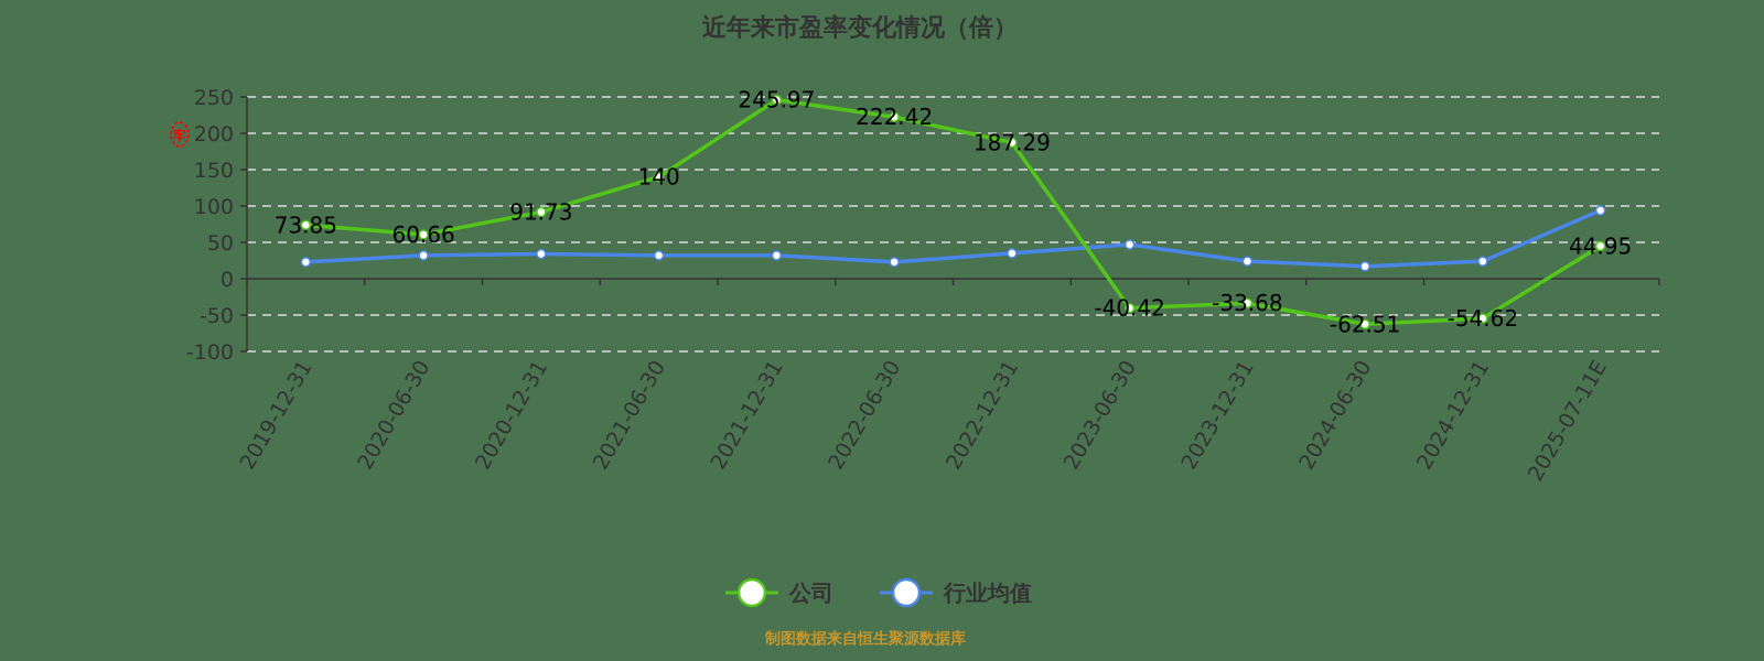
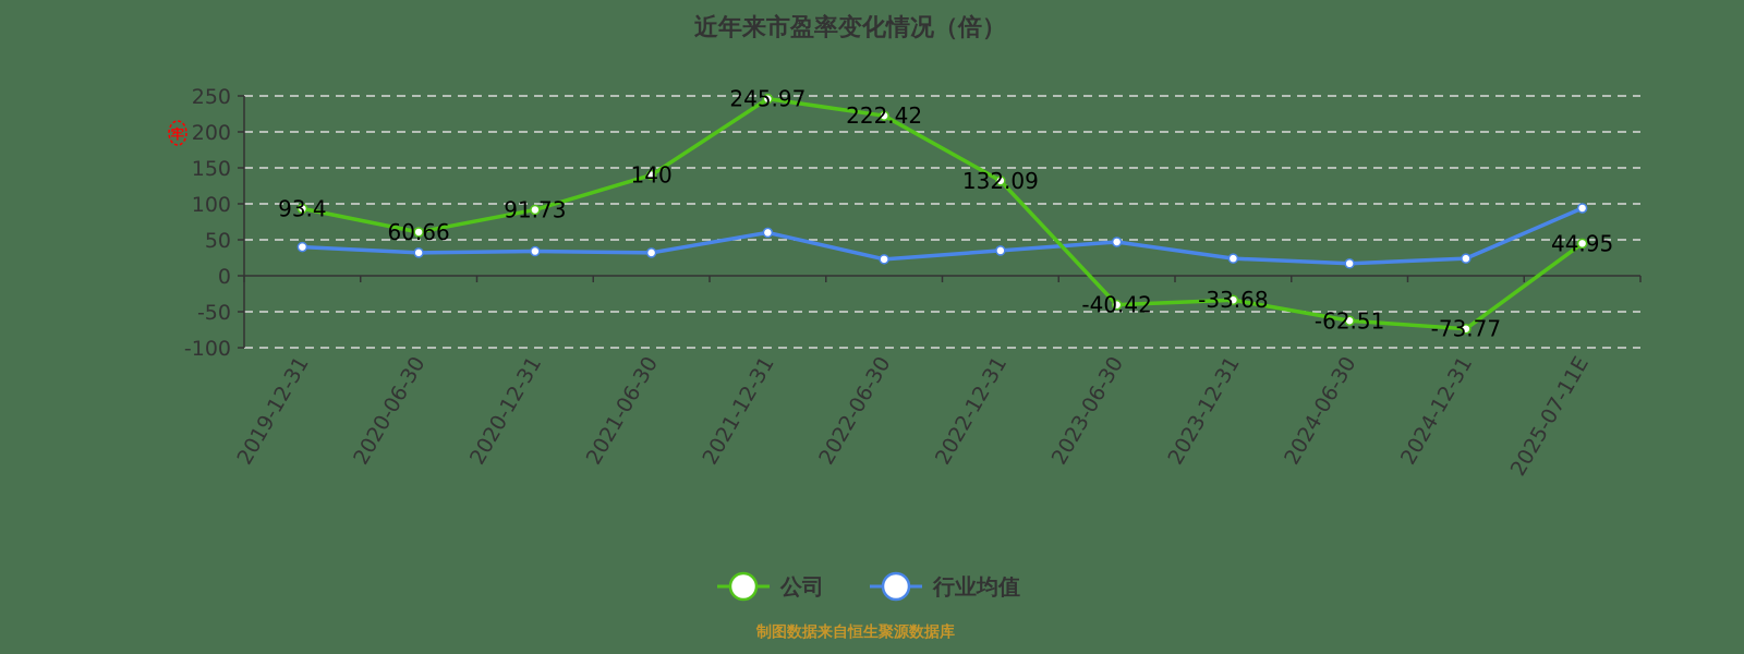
公司/2019-12-31: 73.85 -> 93.4
行业均值/2019-12-31: 20 -> 40
行业均值/2021-12-31: 30 -> 60
公司/2022-12-31: 187.29 -> 132.09
公司/2024-12-31: -54.62 -> -73.77
